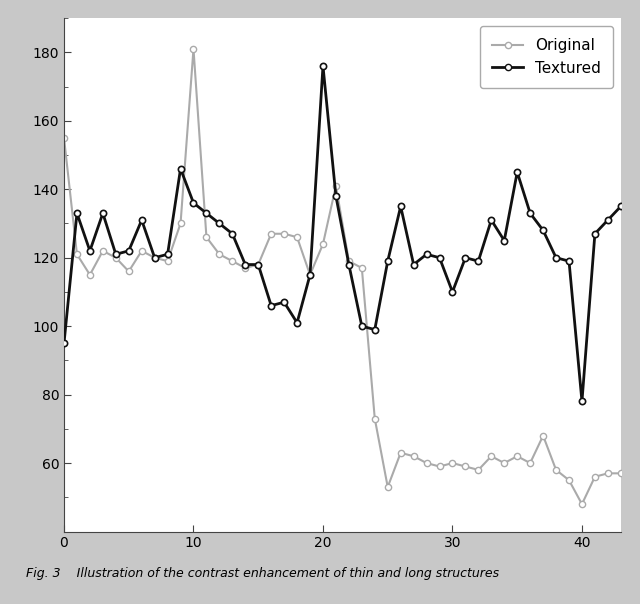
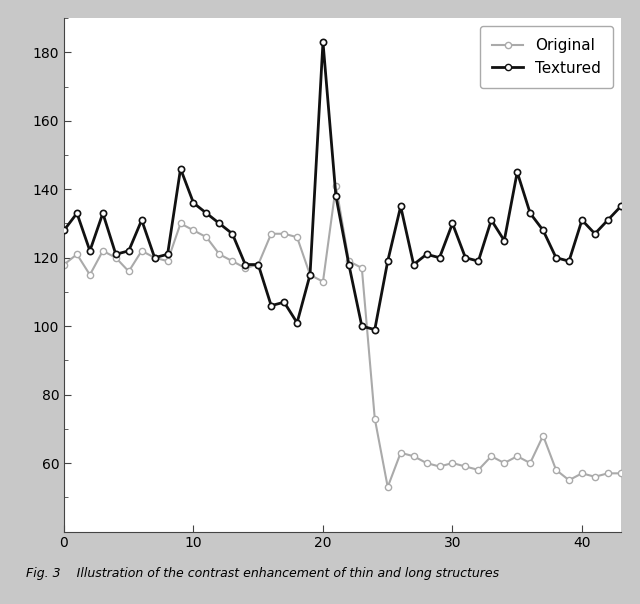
Original/0: 155 -> 118
Textured/0: 95 -> 128
Original/10: 181 -> 128
Original/20: 124 -> 113
Textured/20: 176 -> 183
Textured/30: 110 -> 130
Original/40: 48 -> 57
Textured/40: 78 -> 131
